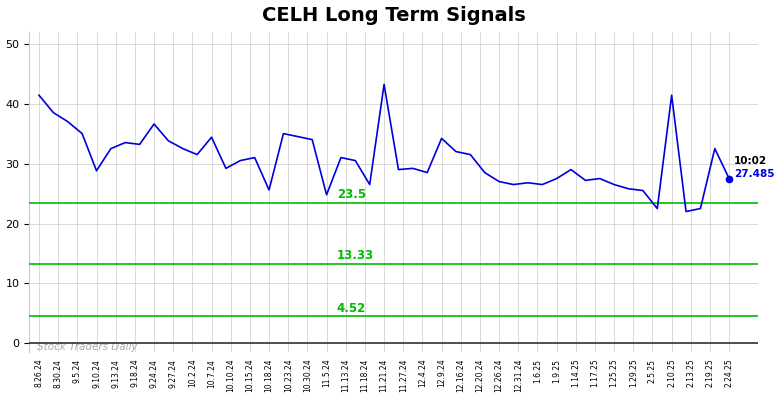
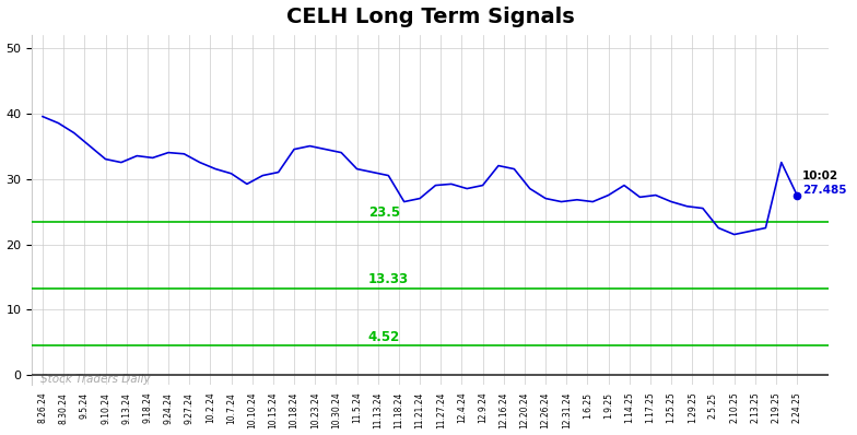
8.26.24: 41.4 -> 39.5
9.10.24: 28.8 -> 33.0
9.24.24: 36.6 -> 34.0
10.7.24: 34.4 -> 30.8
10.18.24: 25.6 -> 34.5
11.5.24: 24.8 -> 31.5
11.21.24: 43.2 -> 27.0
12.9.24: 34.2 -> 29.0
2.10.25: 41.4 -> 21.5
